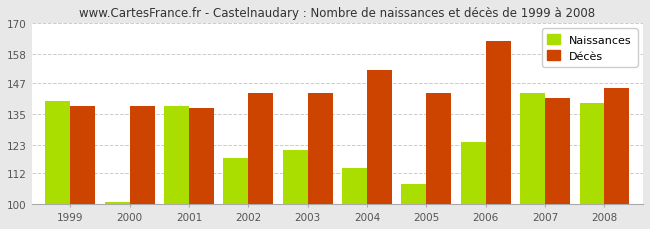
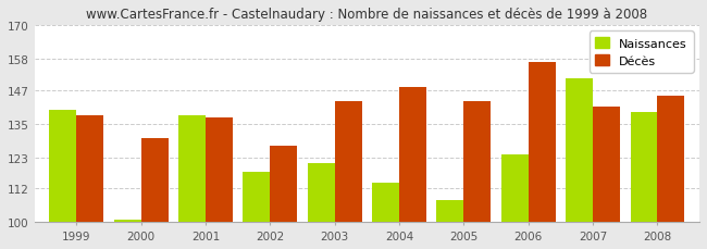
Décès/2000: 138 -> 130
Décès/2002: 143 -> 127
Décès/2004: 152 -> 148
Décès/2006: 163 -> 157
Naissances/2007: 143 -> 151
